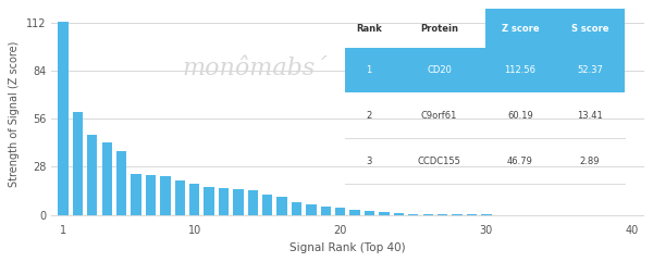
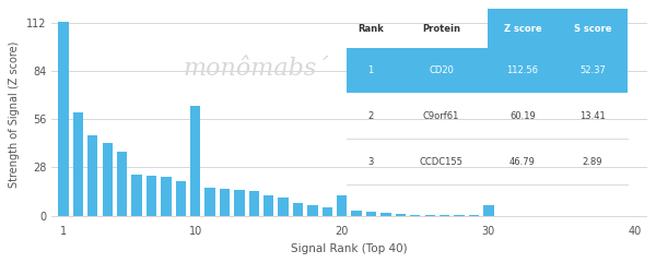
10: 18 -> 64
20: 4 -> 12
30: 0 -> 6
